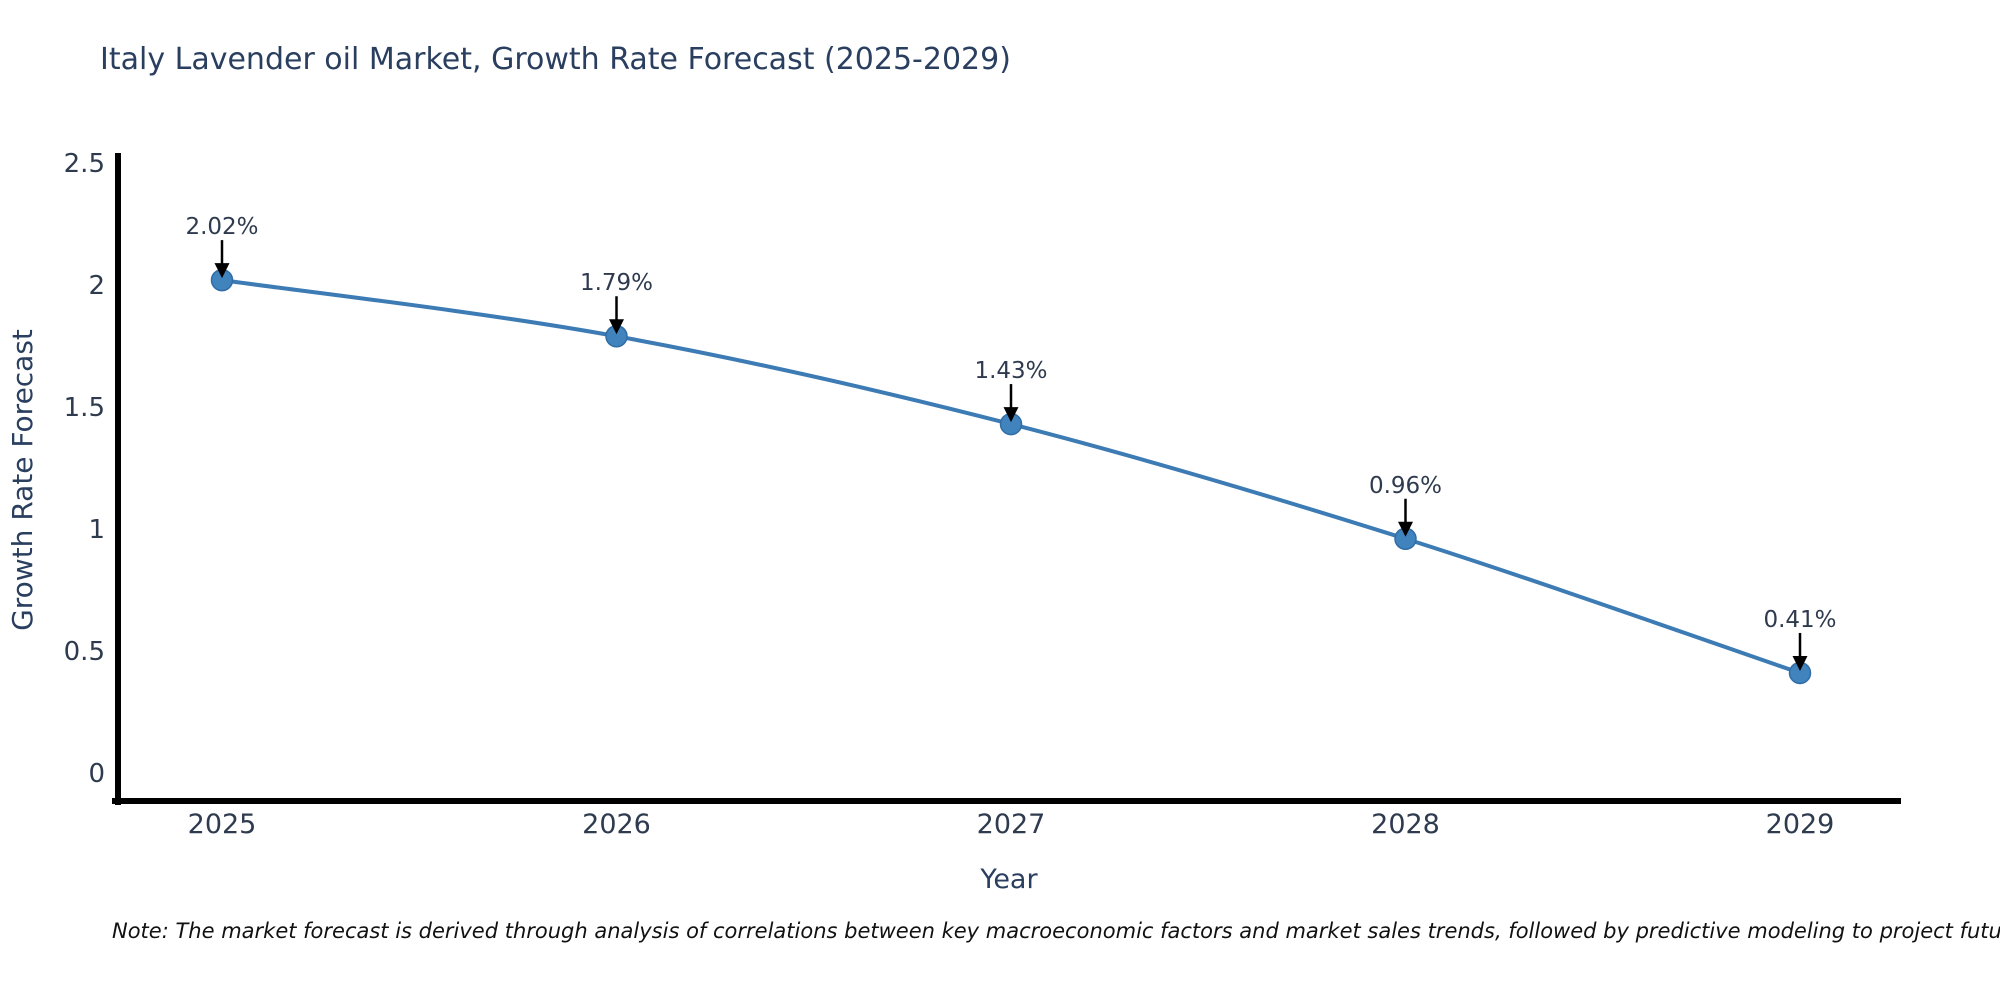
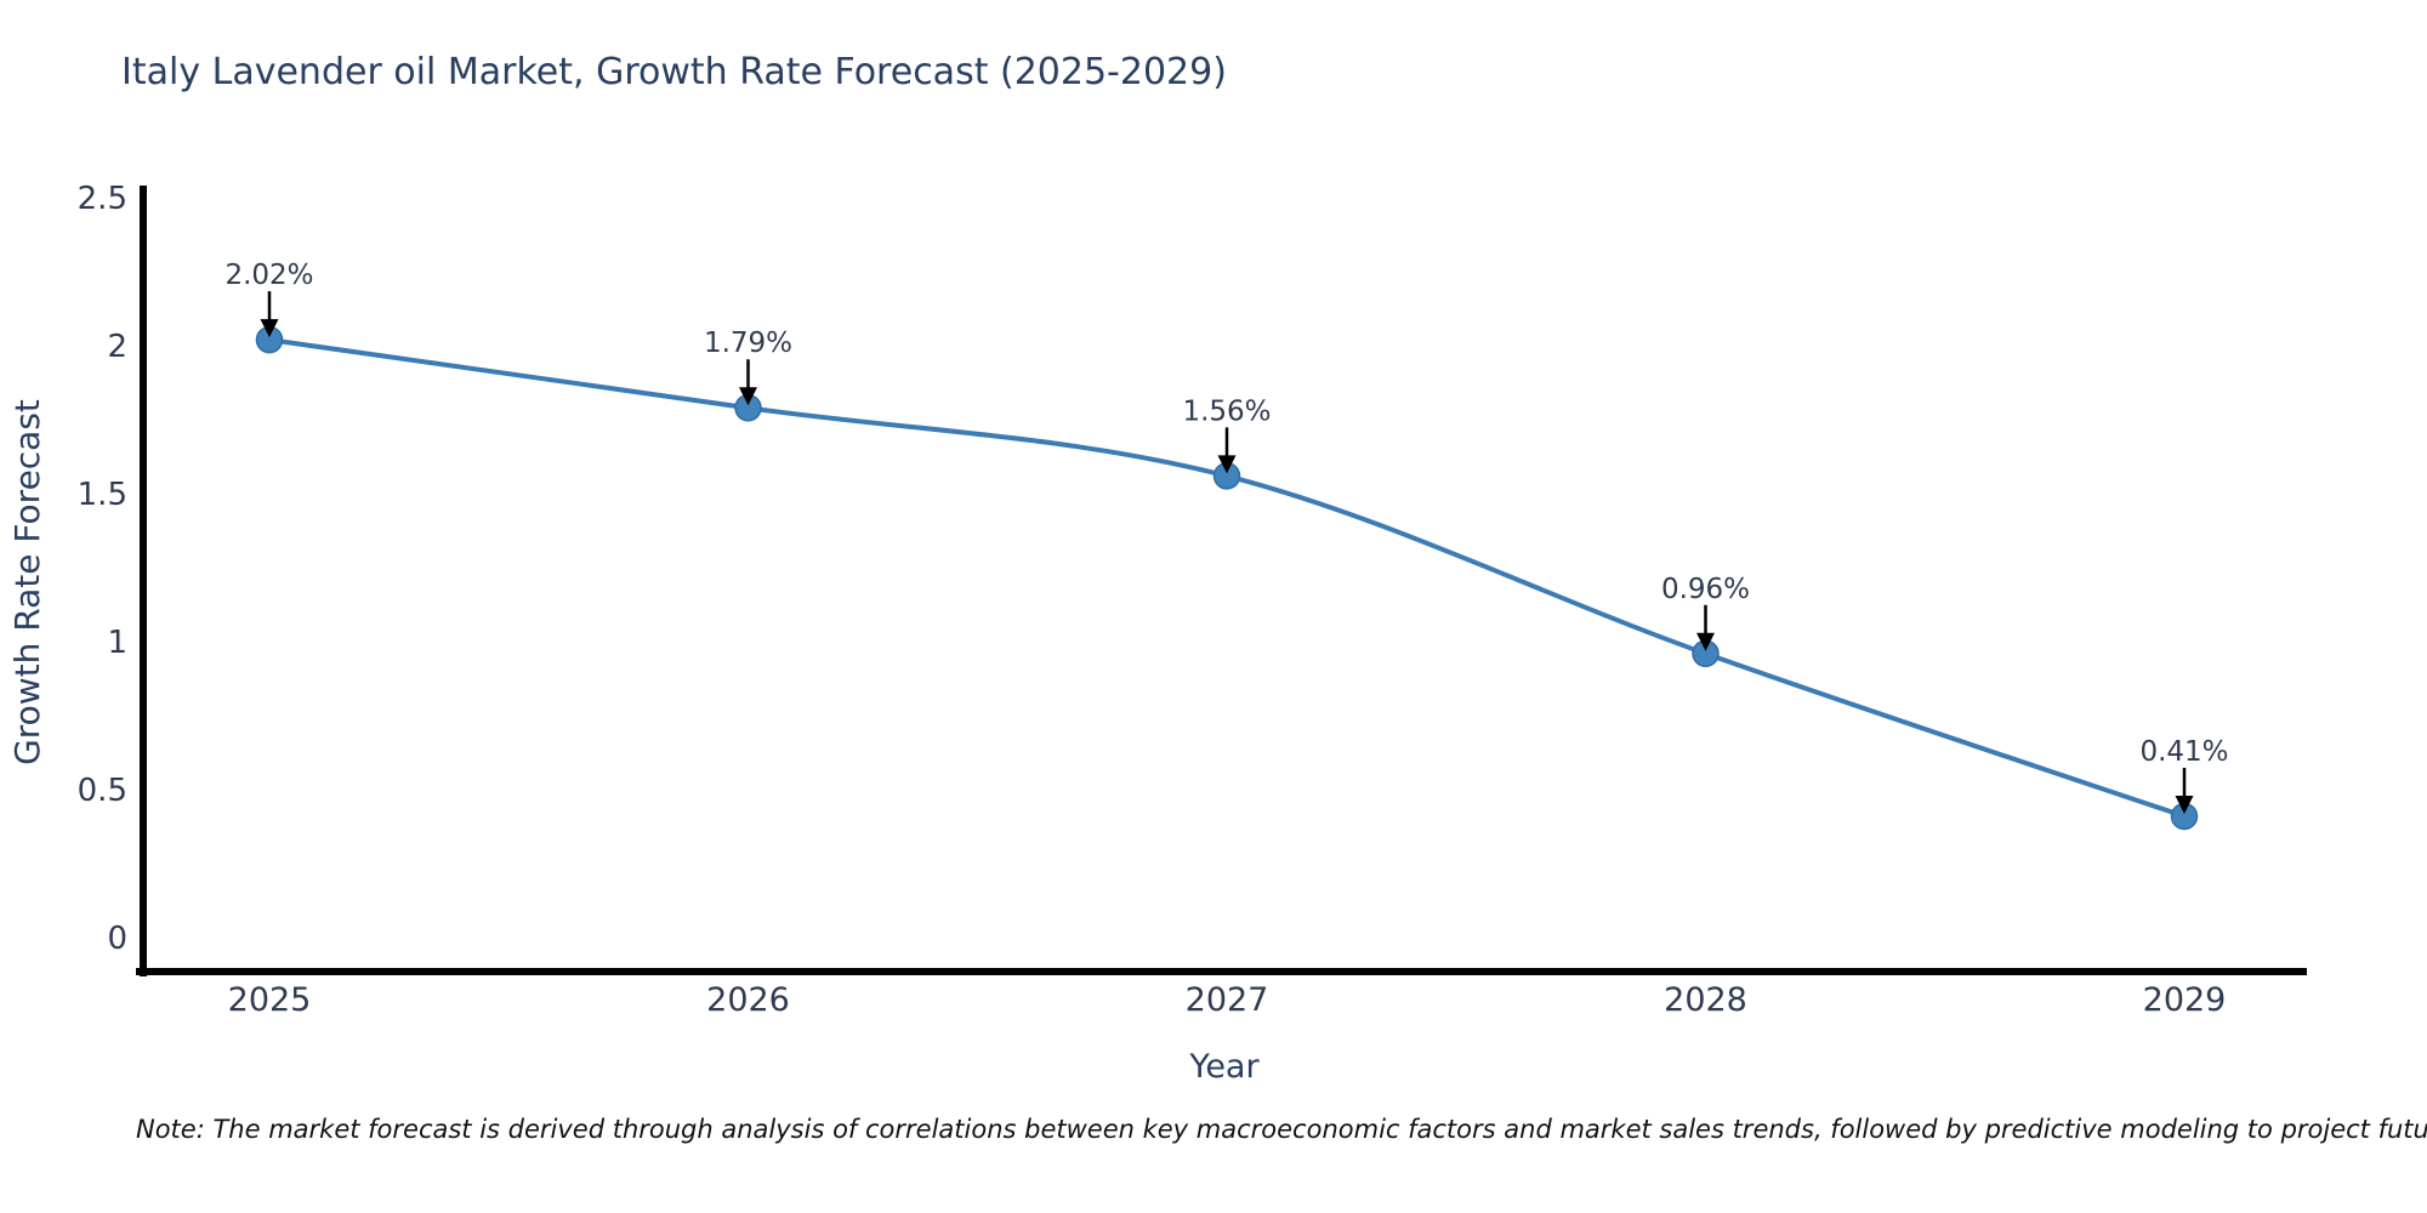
2027: 1.43% -> 1.56%
